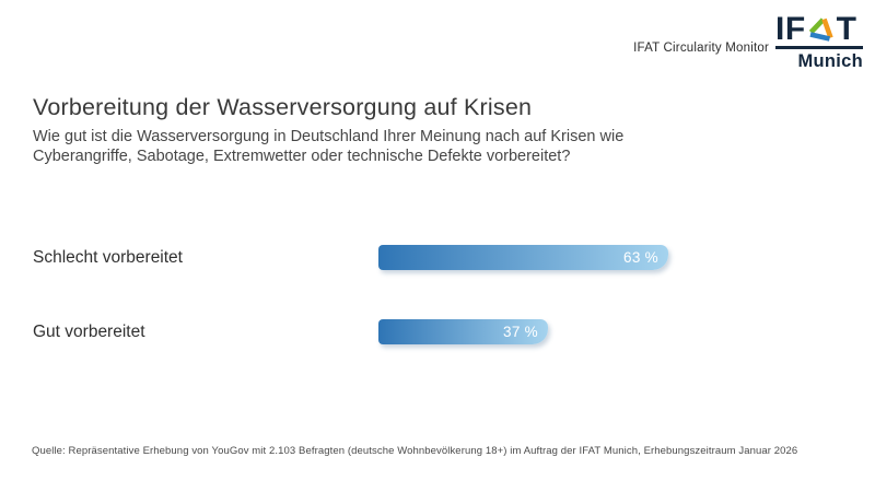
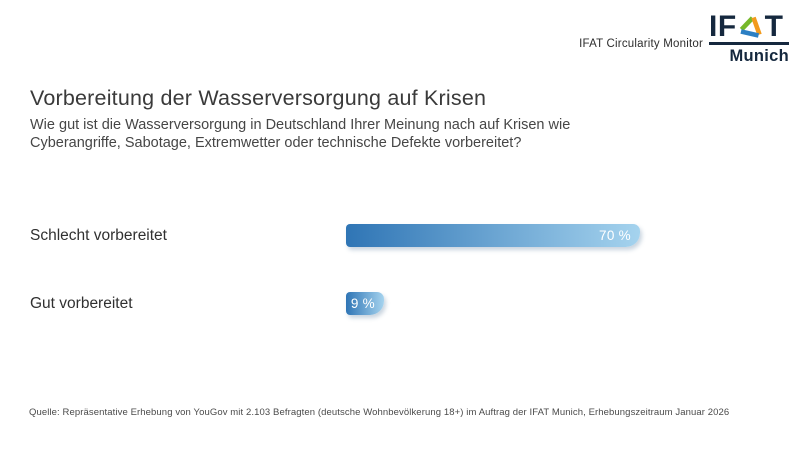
Schlecht vorbereitet: 63 -> 70
Gut vorbereitet: 37 -> 9
